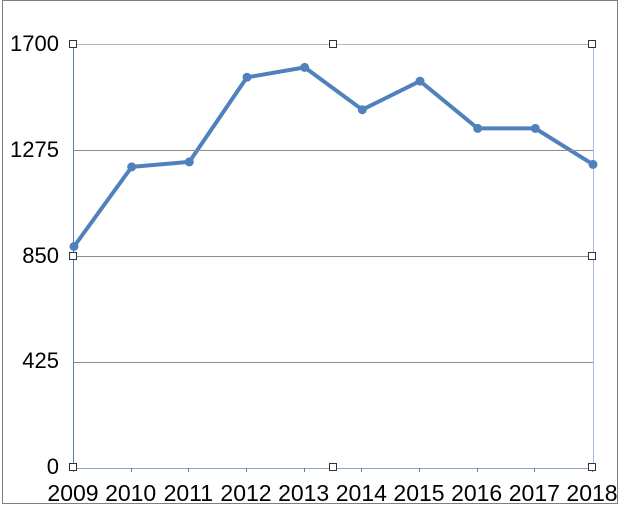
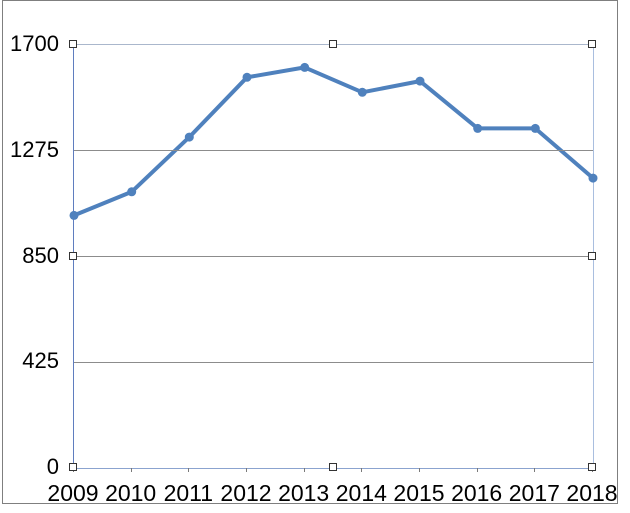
2009: 890 -> 1020
2010: 1210 -> 1110
2011: 1230 -> 1330
2014: 1440 -> 1510
2018: 1220 -> 1160
